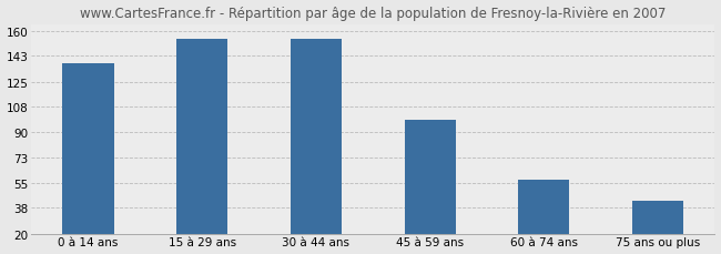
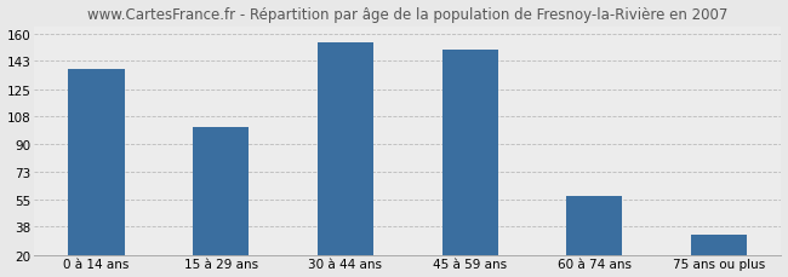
15 à 29 ans: 155 -> 101
45 à 59 ans: 99 -> 150
75 ans ou plus: 43 -> 33
